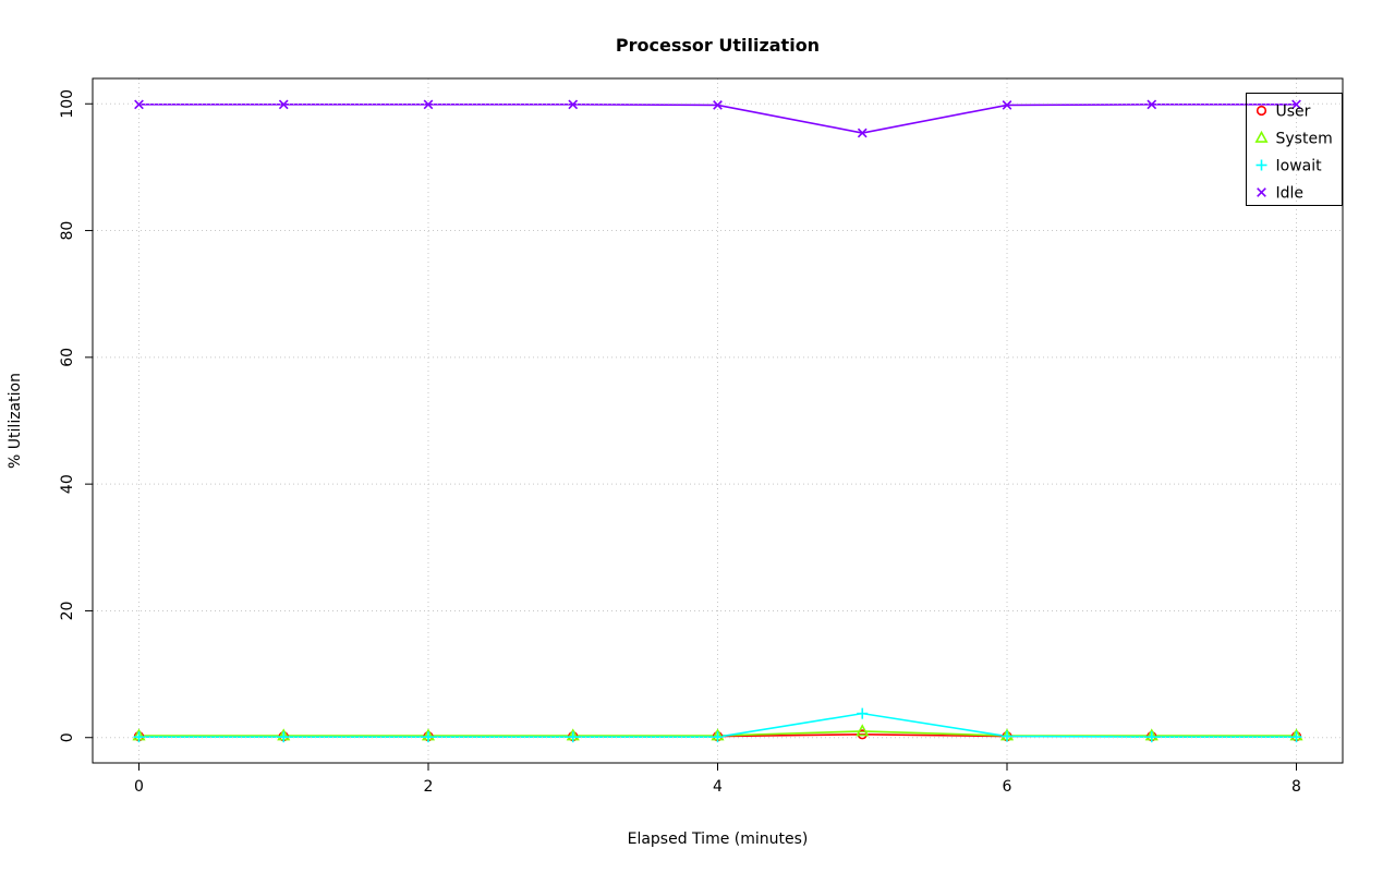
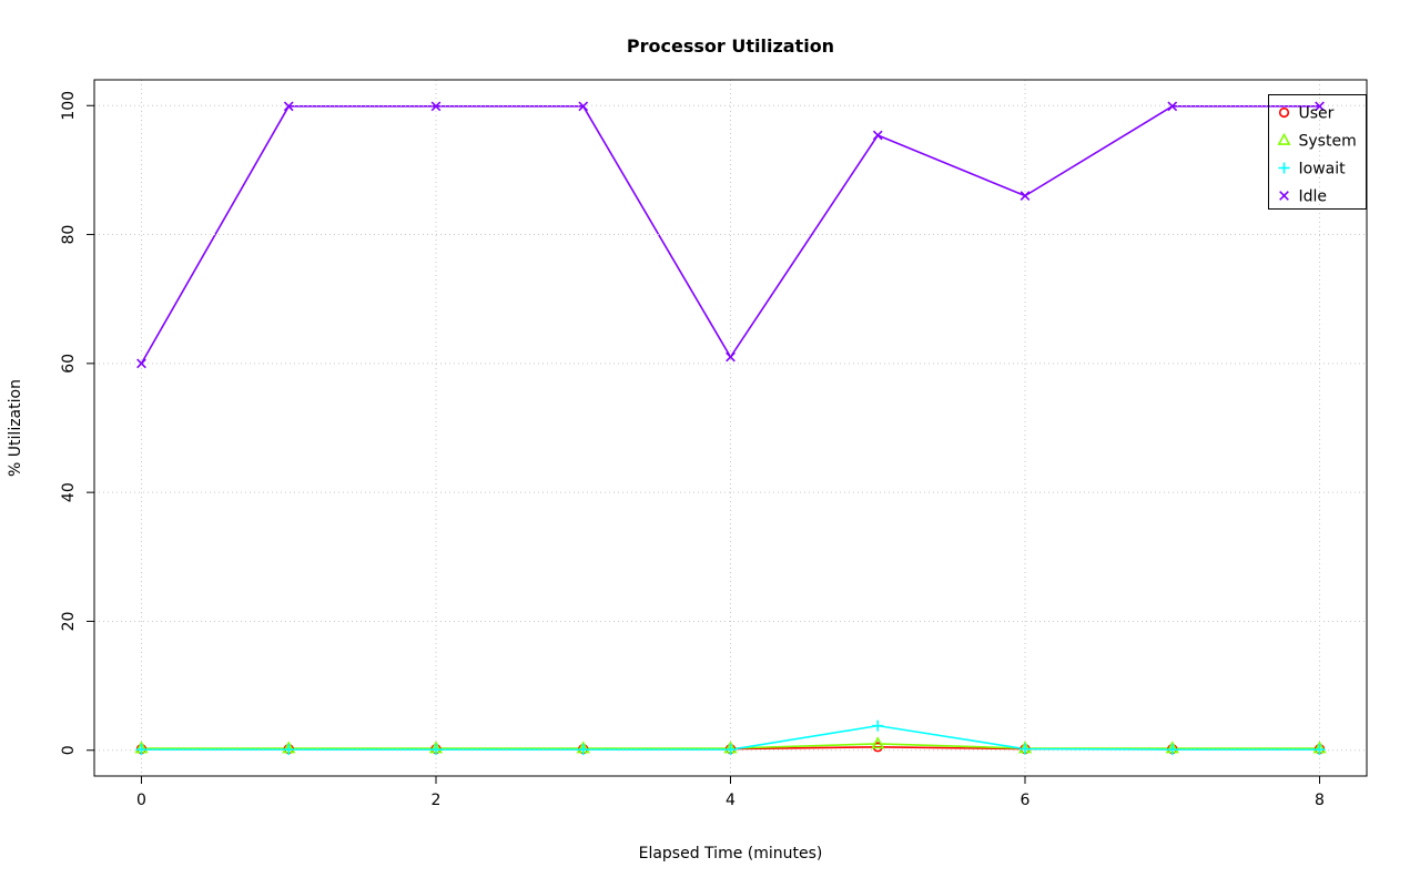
Idle/0: 100 -> 60
Idle/4: 100 -> 61
Idle/6: 100 -> 86
